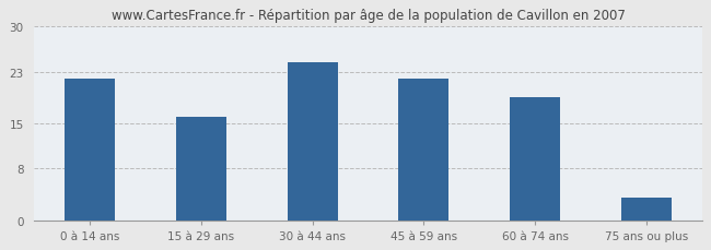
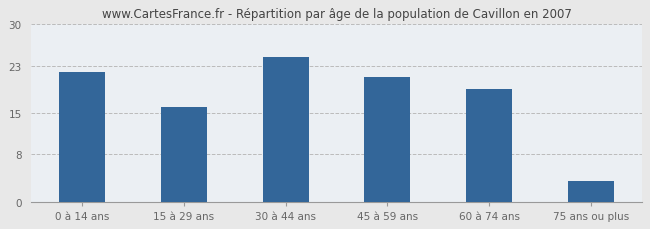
45 à 59 ans: 22.0 -> 21.0
